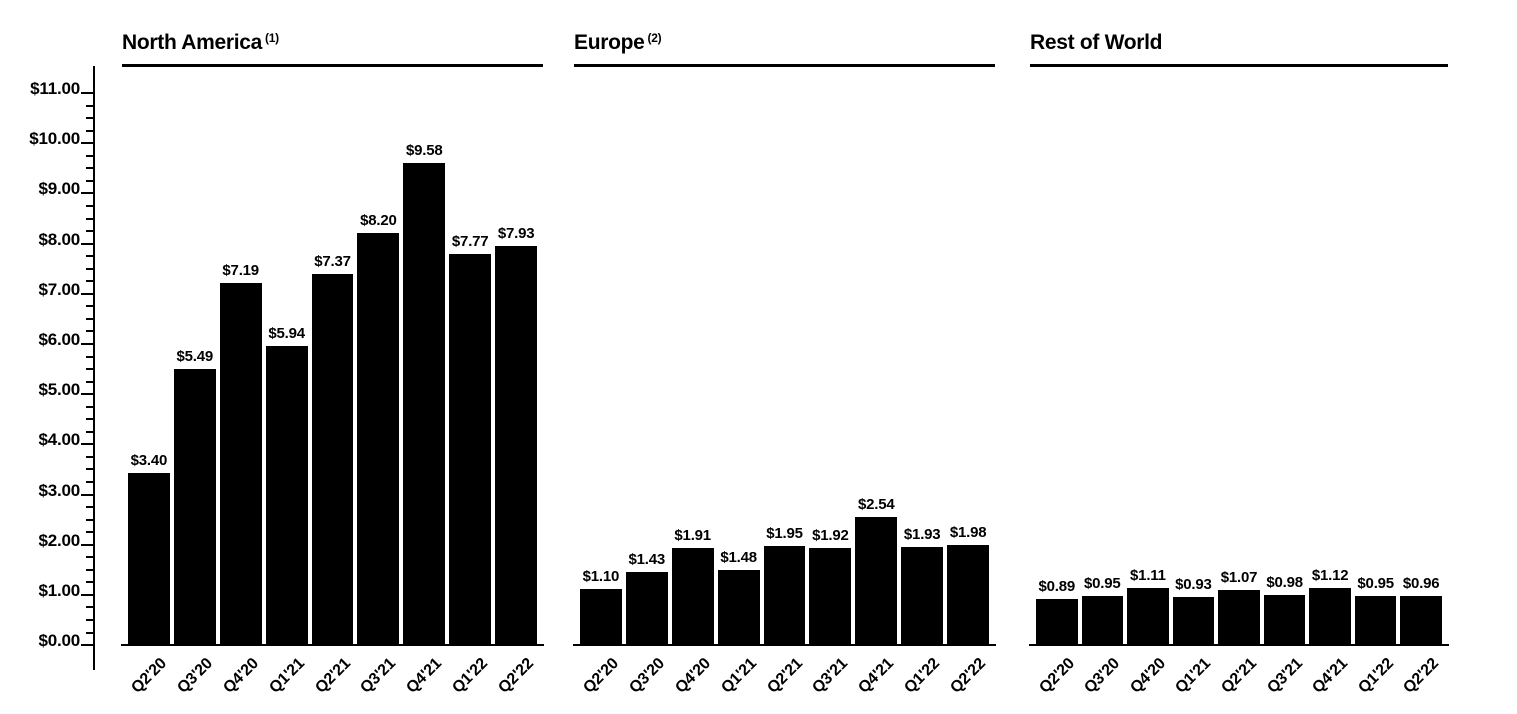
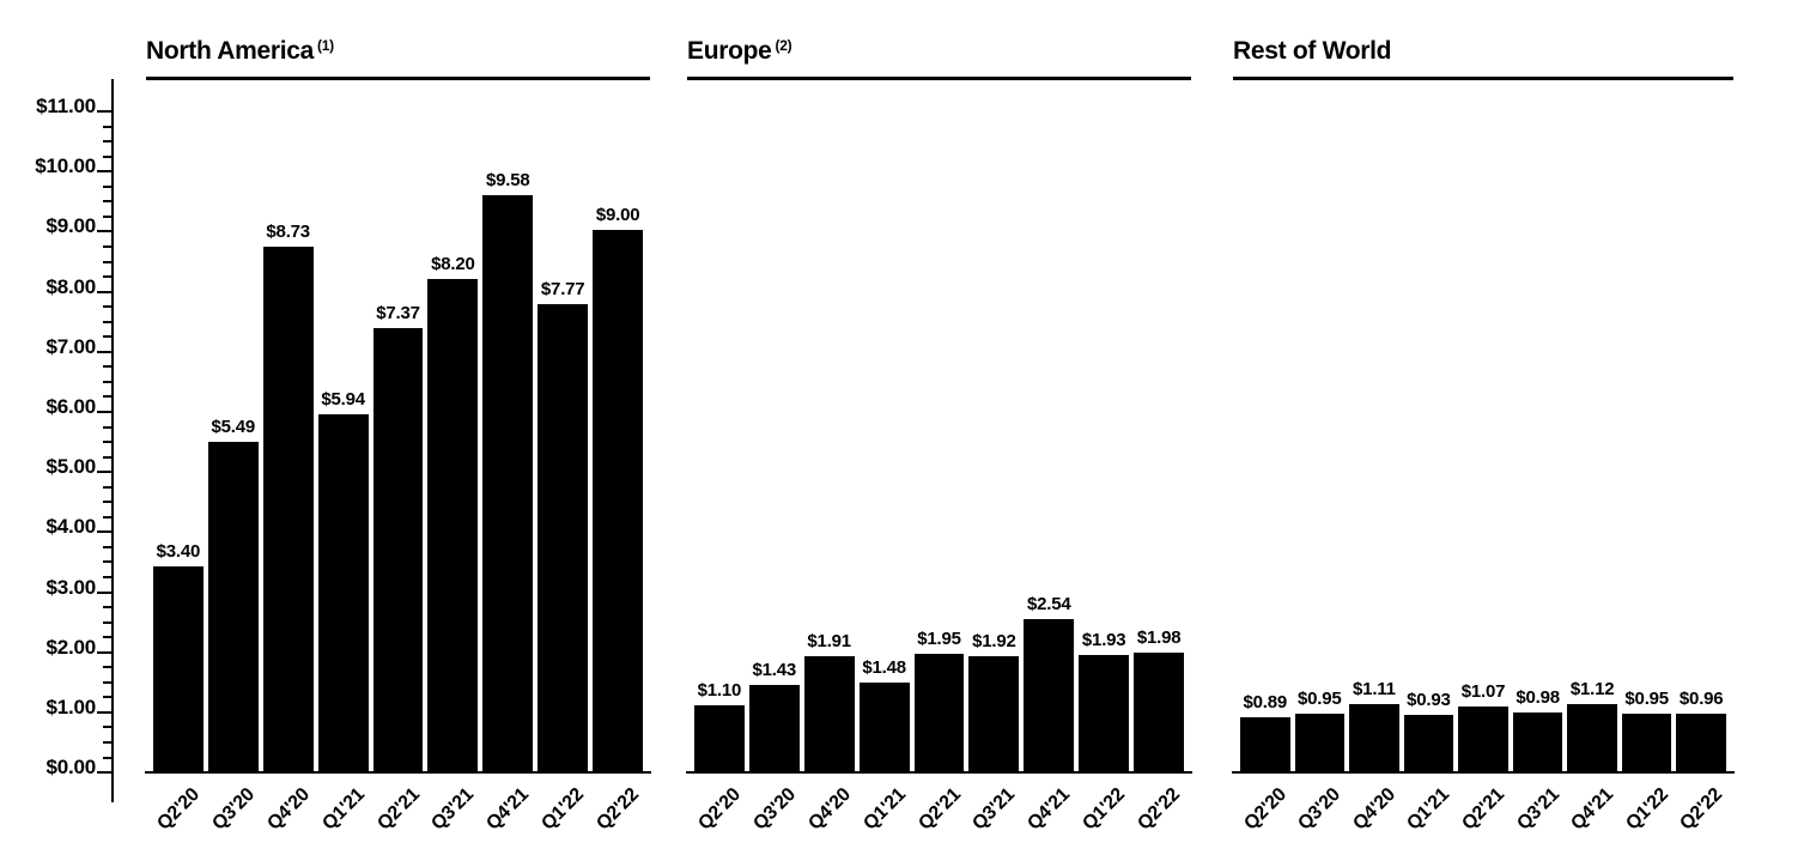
North America/Q4'20: $7.19 -> $8.73
North America/Q2'22: $7.93 -> $9.00
